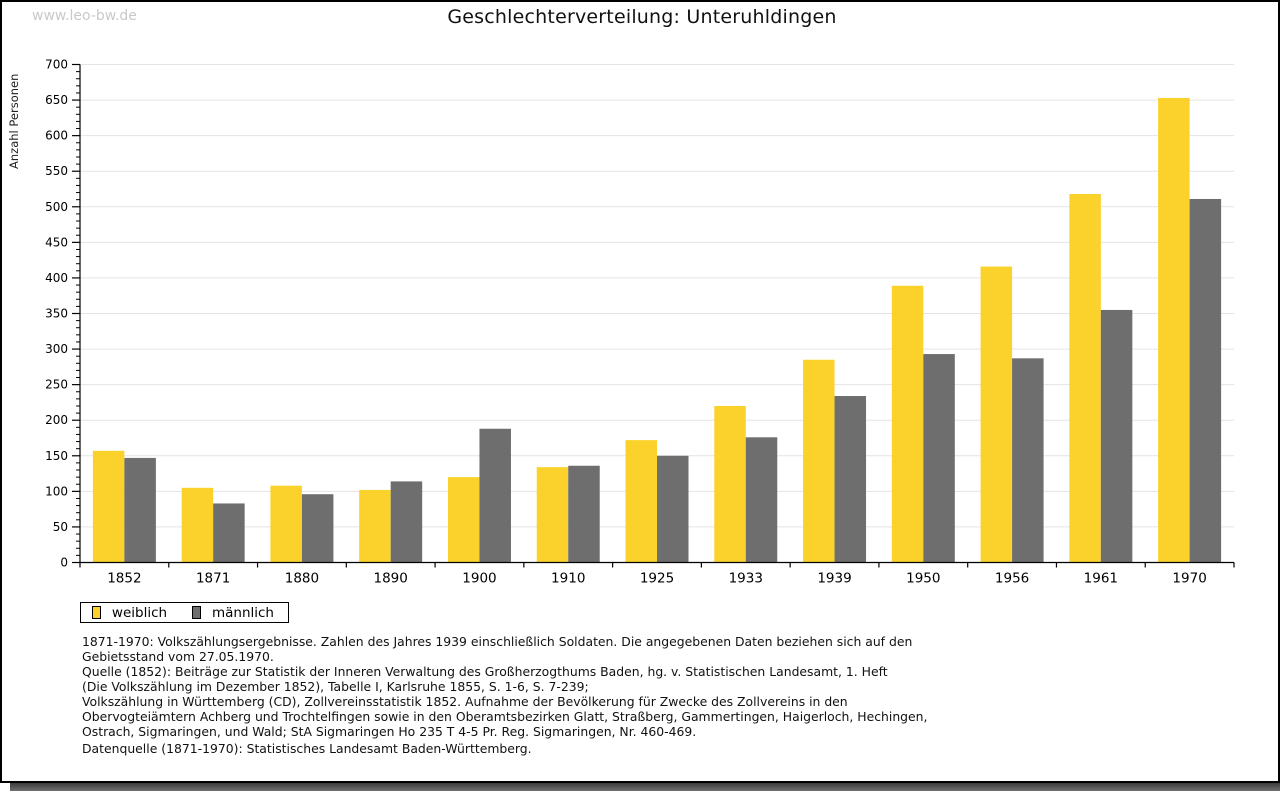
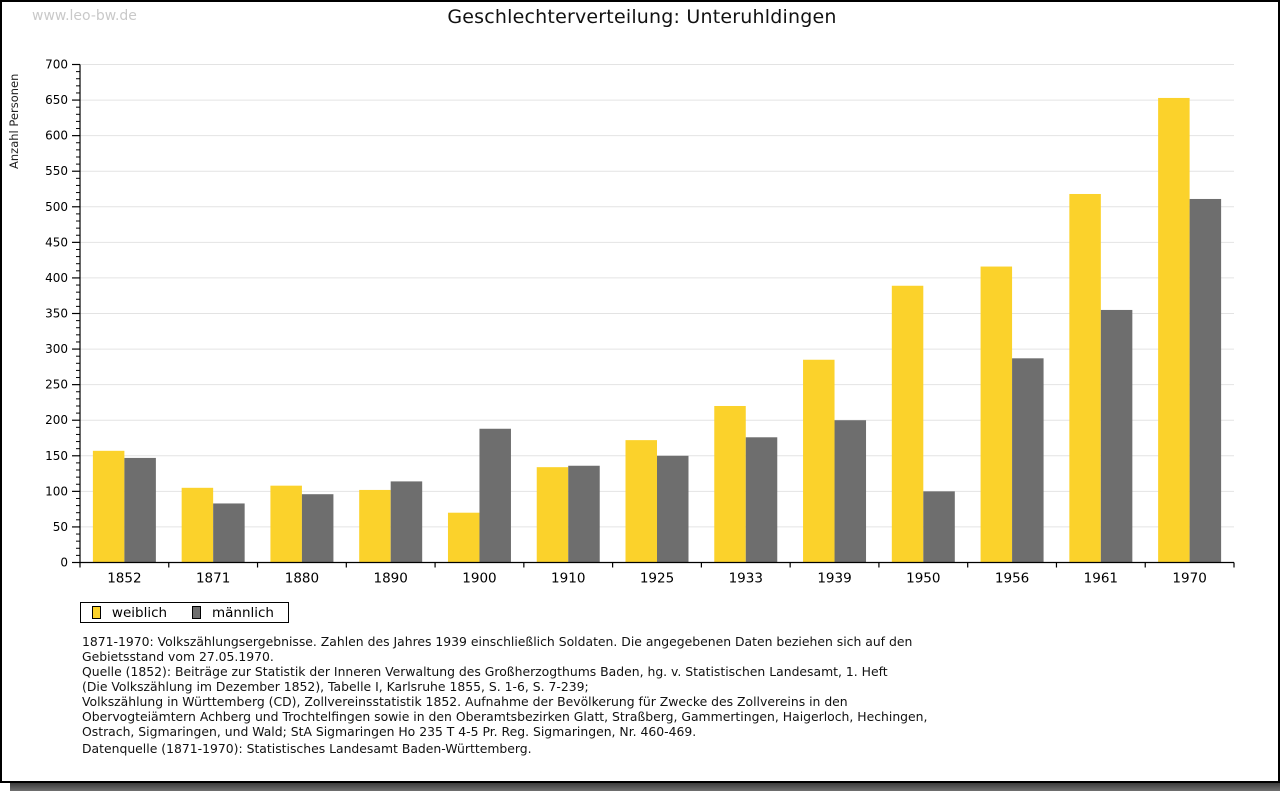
weiblich/1900: 120 -> 70
männlich/1939: 230 -> 200
männlich/1950: 290 -> 100
